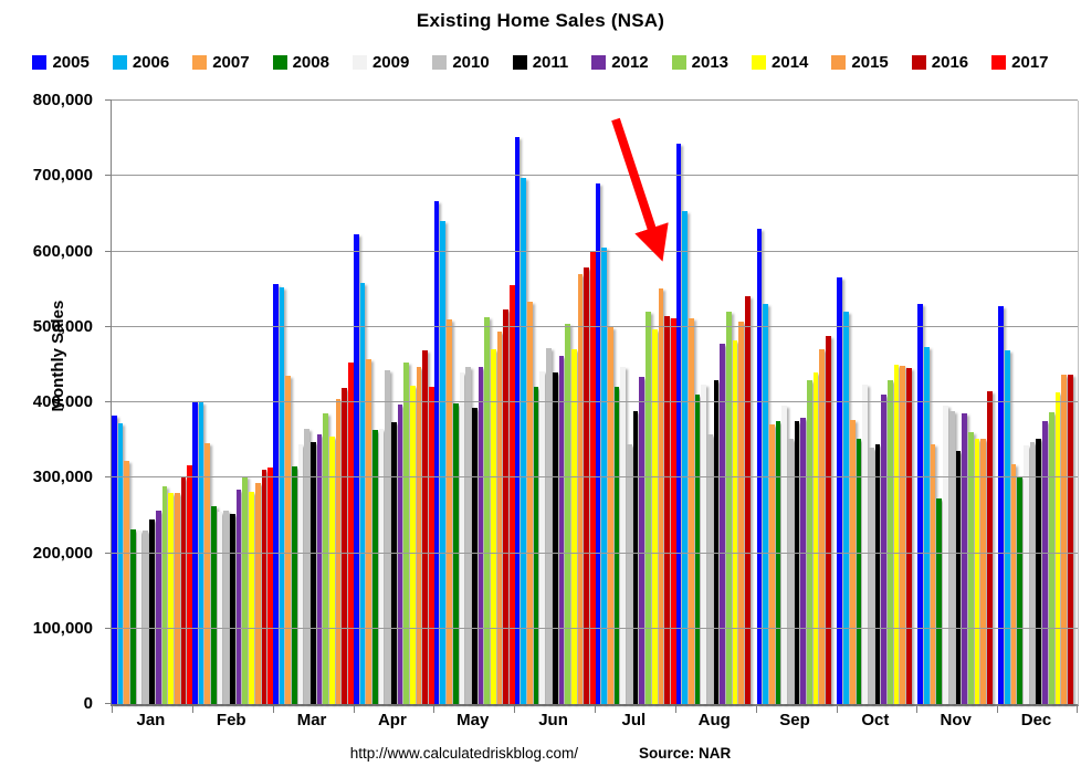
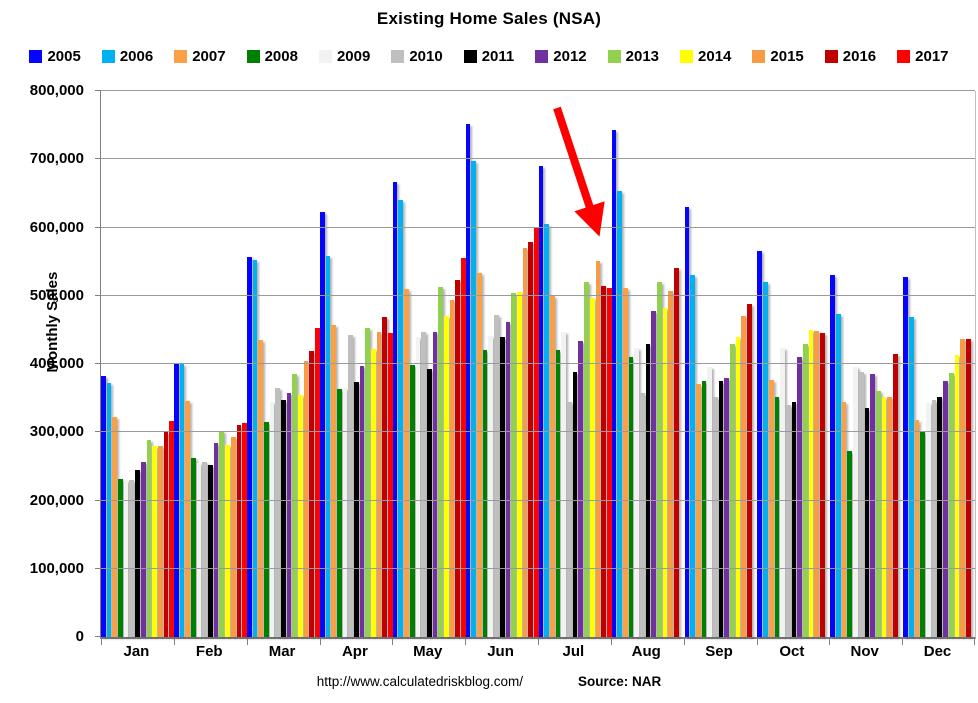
2017/Apr: 420000 -> 440000
2014/Jun: 470000 -> 500000
